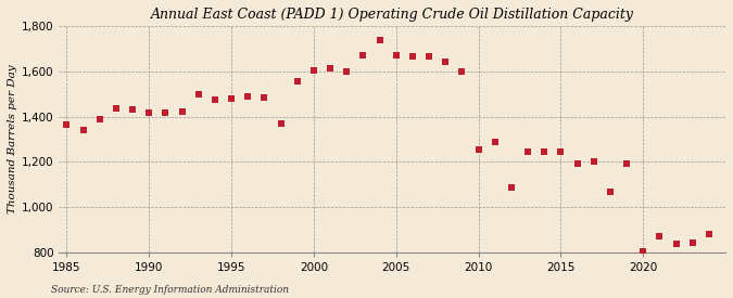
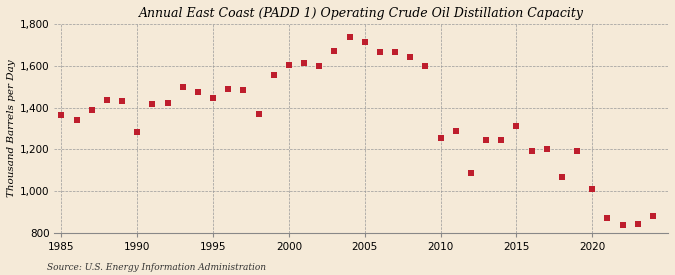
1990: 1,415 -> 1,285
1995: 1,480 -> 1,445
2005: 1,670 -> 1,715
2015: 1,245 -> 1,310
2020: 808 -> 1,010
